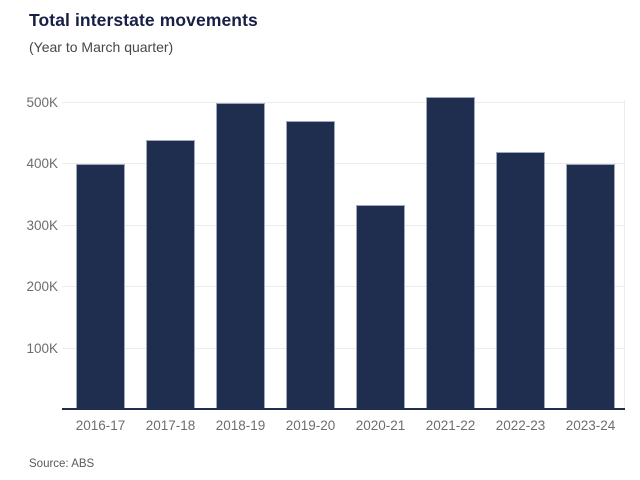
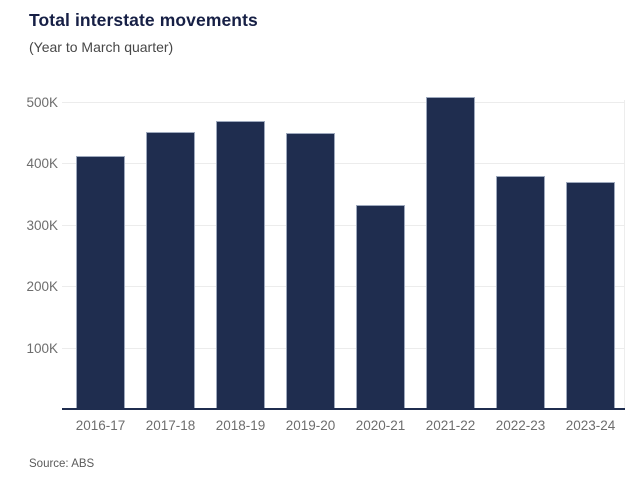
2016-17: 400K -> 410K
2017-18: 440K -> 450K
2018-19: 500K -> 470K
2019-20: 470K -> 450K
2022-23: 420K -> 380K
2023-24: 400K -> 370K
